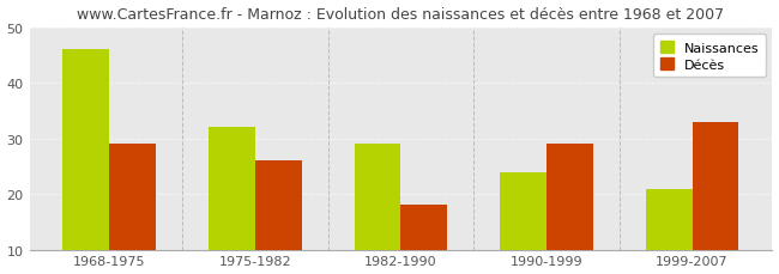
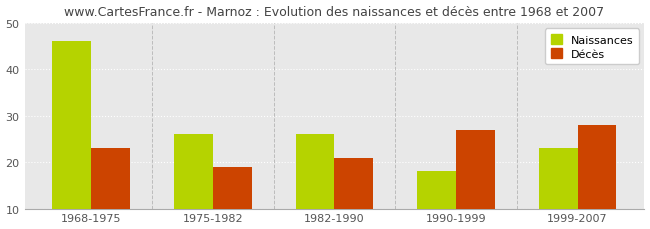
Décès/1968-1975: 29 -> 23
Naissances/1975-1982: 32 -> 26
Décès/1975-1982: 26 -> 19
Naissances/1982-1990: 29 -> 26
Décès/1982-1990: 18 -> 21
Naissances/1990-1999: 24 -> 18
Décès/1990-1999: 29 -> 27
Naissances/1999-2007: 21 -> 23
Décès/1999-2007: 33 -> 28
